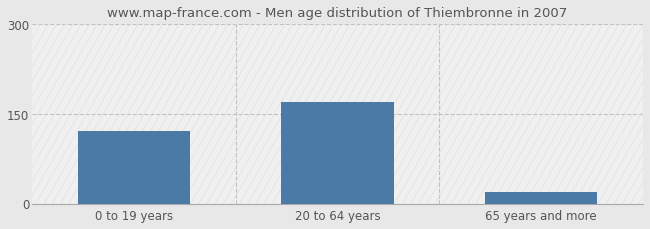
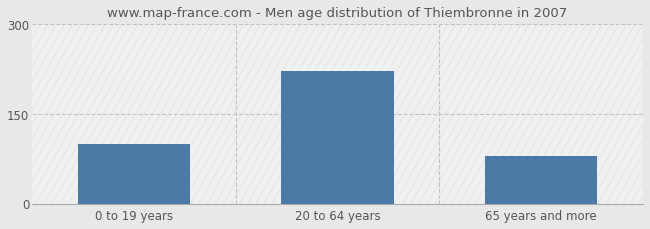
0 to 19 years: 121 -> 100
20 to 64 years: 170 -> 222
65 years and more: 20 -> 80
